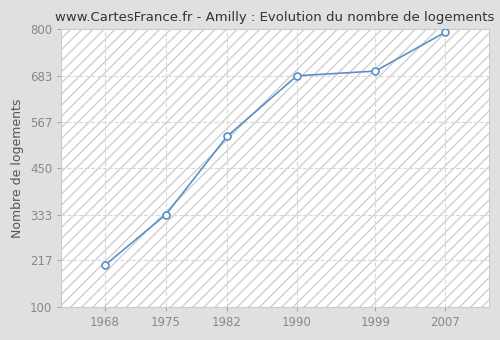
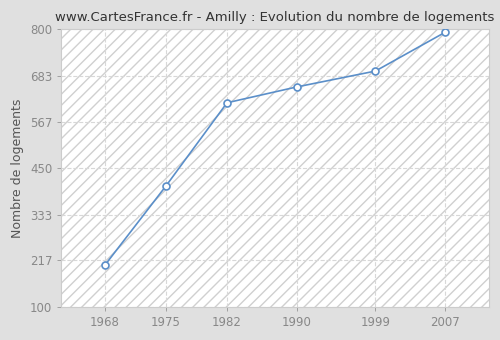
1975: 333 -> 405
1982: 530 -> 615
1990: 683 -> 655
